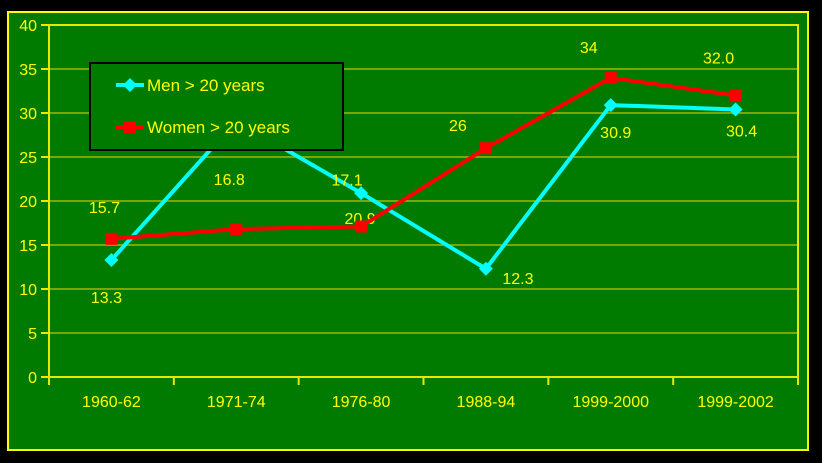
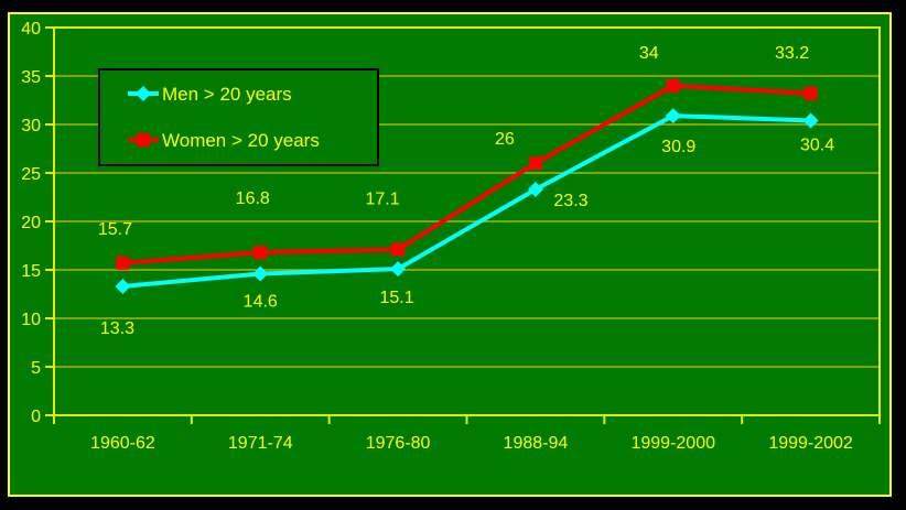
Men > 20 years/1971-74: 29.1 -> 14.6
Men > 20 years/1976-80: 20.9 -> 15.1
Men > 20 years/1988-94: 12.3 -> 23.3
Women > 20 years/1999-2002: 32.0 -> 33.2
